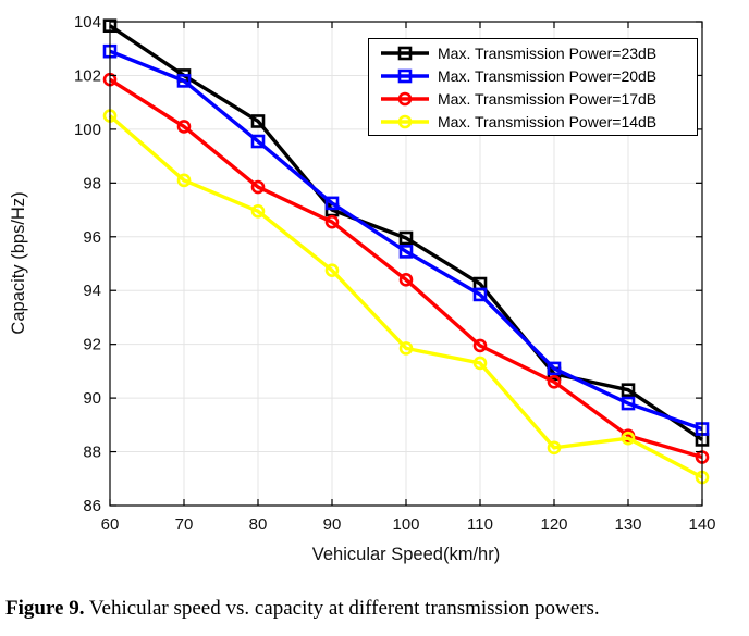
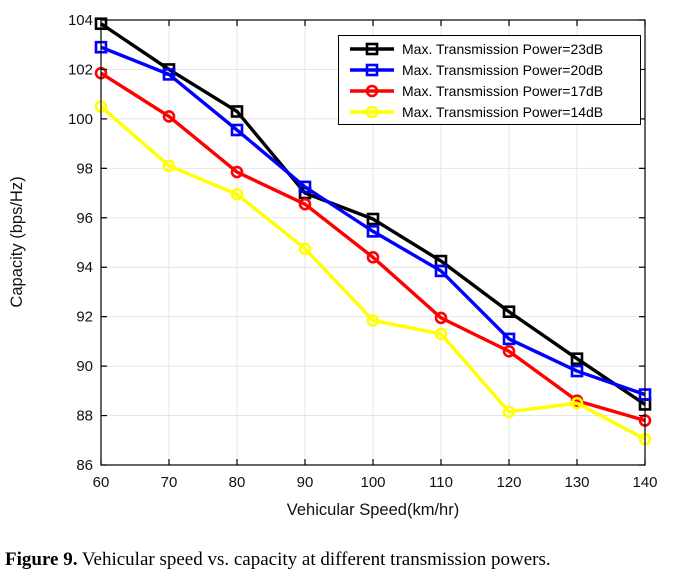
Max. Transmission Power=23dB/120: 90.9 -> 92.2
